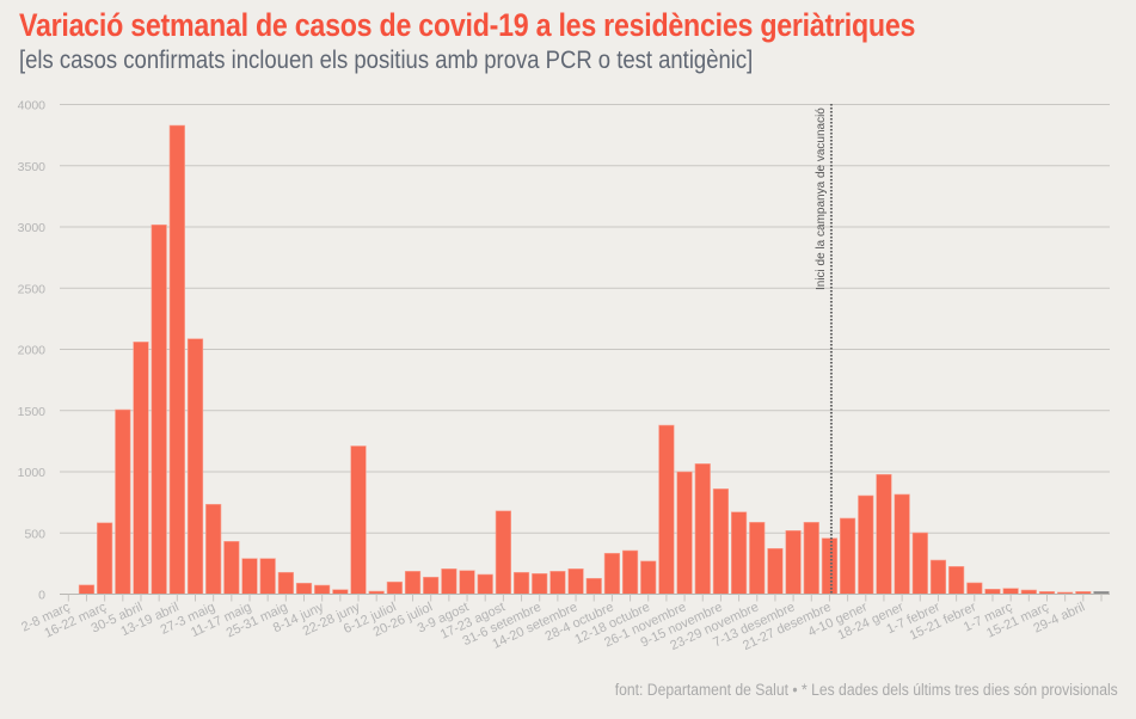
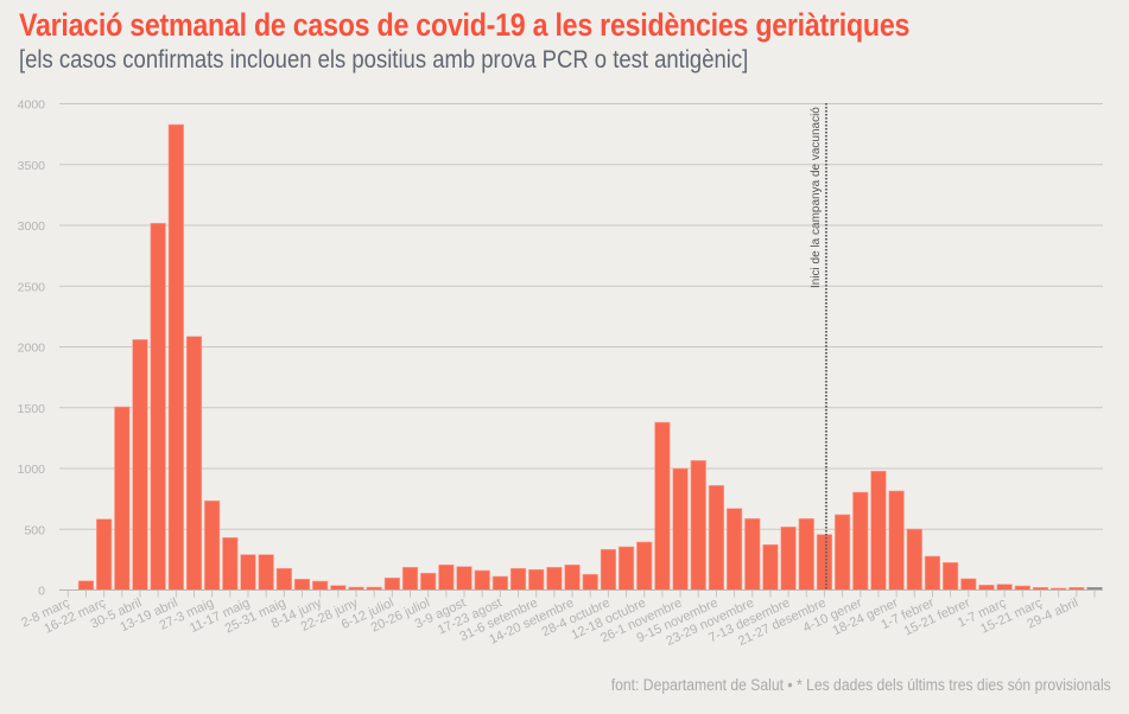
22-28 juny: 1210 -> 20
17-23 agost: 680 -> 110
12-18 octubre: 270 -> 400
